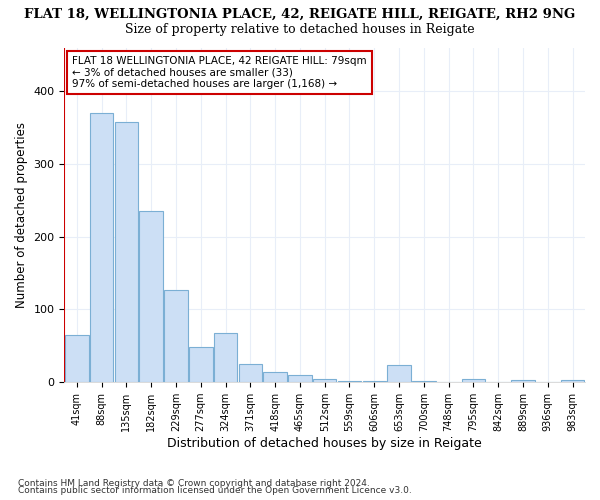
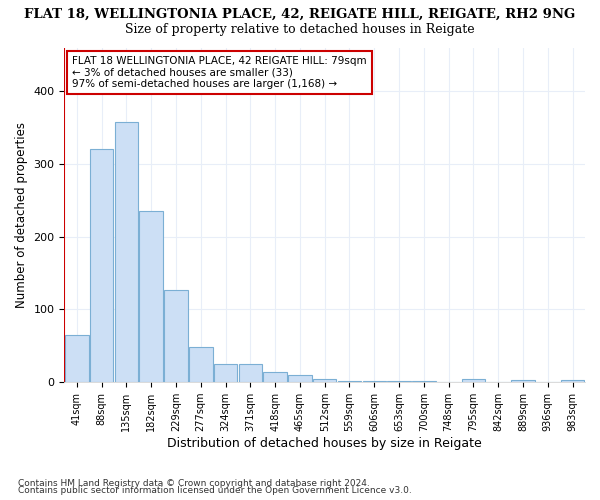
88sqm: 370 -> 320
324sqm: 68 -> 25
653sqm: 24 -> 1
